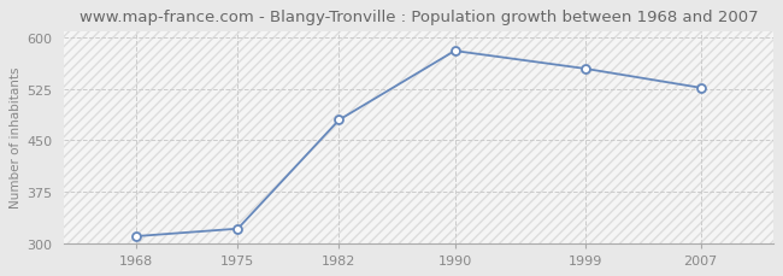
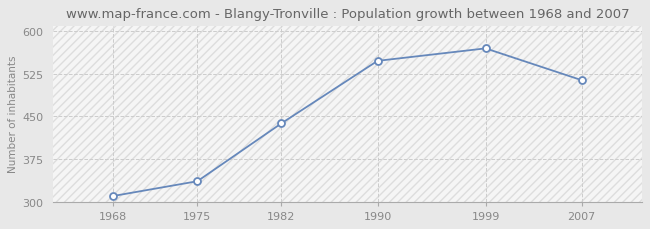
1975: 321 -> 336
1982: 480 -> 438
1990: 581 -> 548
1999: 555 -> 570
2007: 527 -> 514
